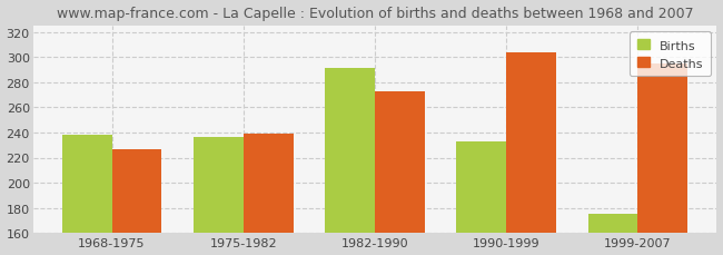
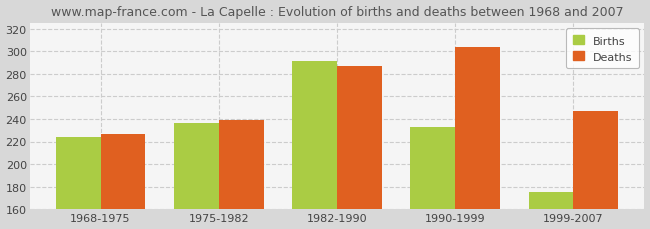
Births/1968-1975: 238 -> 224
Deaths/1982-1990: 273 -> 287
Deaths/1999-2007: 295 -> 247
